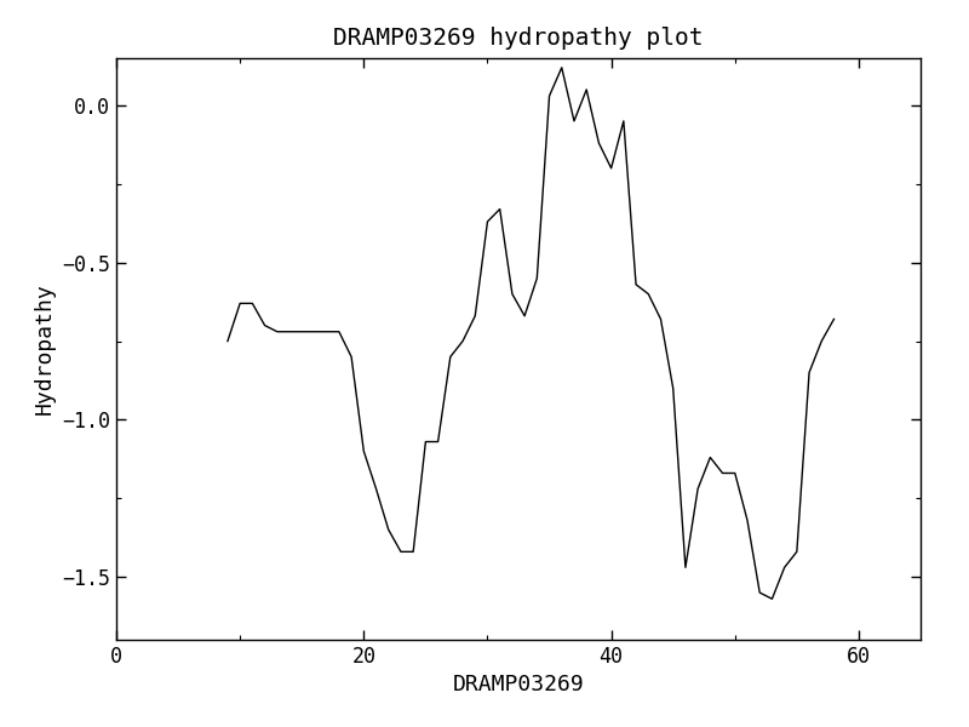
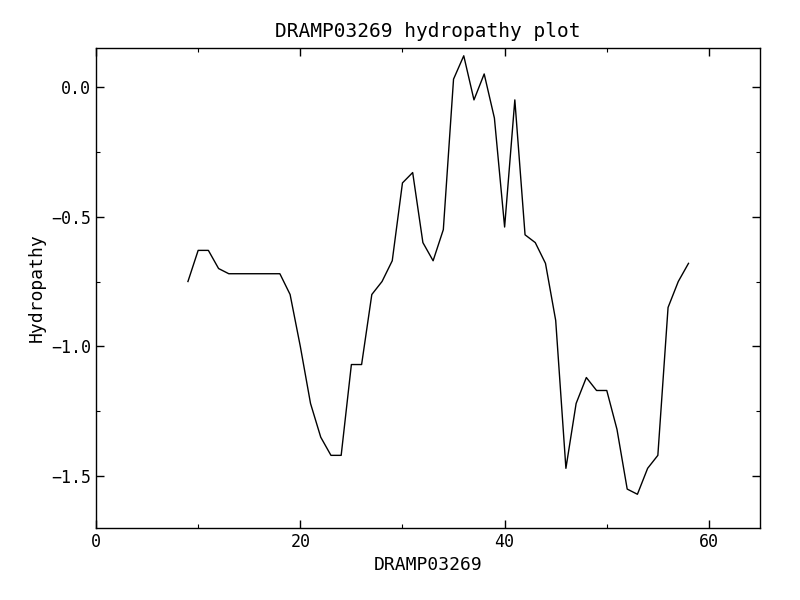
20: -1.10 -> -1.00
40: -0.20 -> -0.54
